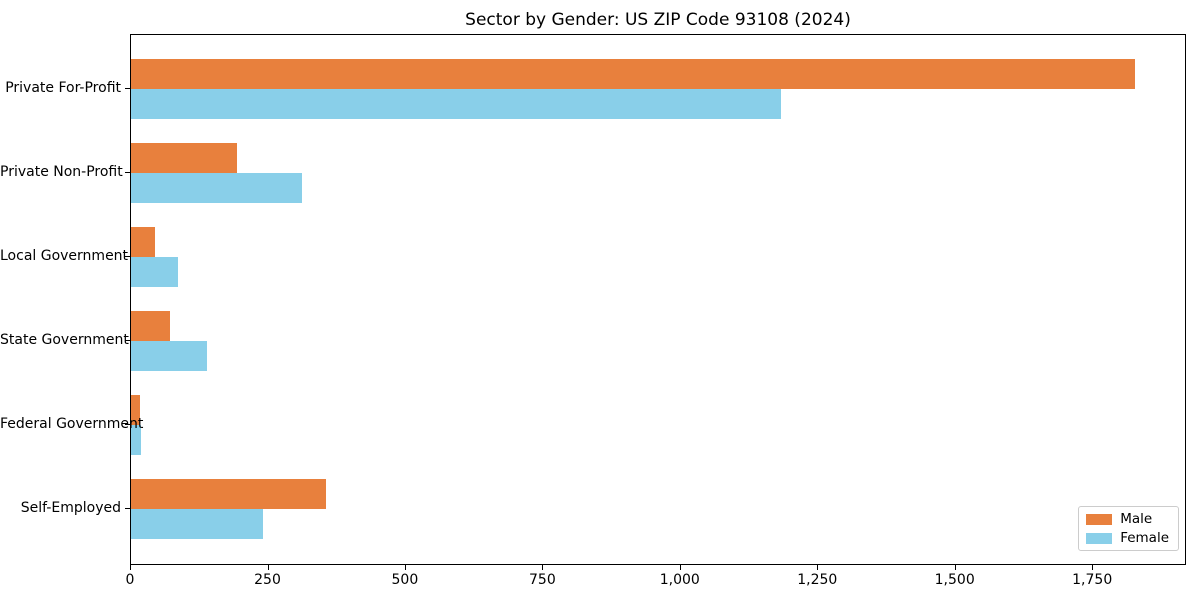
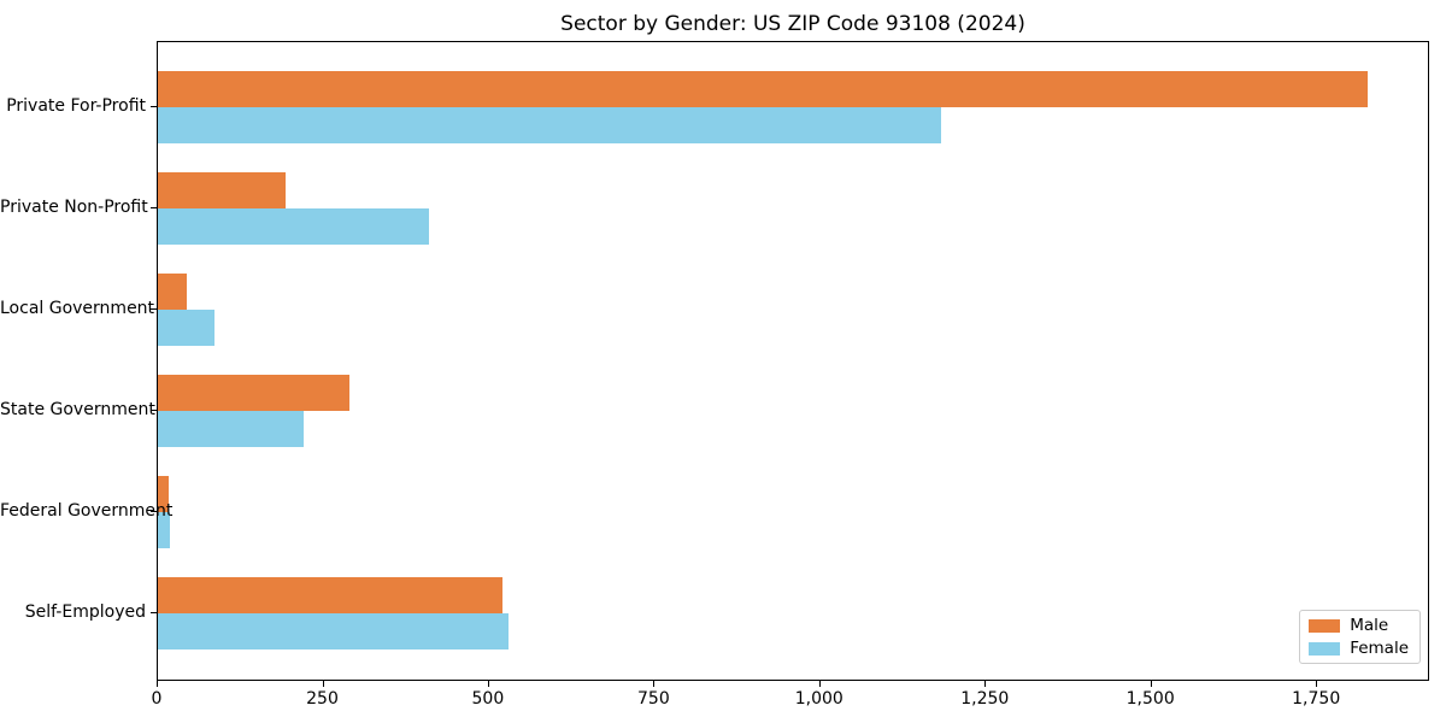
Female/Private Non-Profit: 310 -> 410
Male/State Government: 70 -> 290
Female/State Government: 140 -> 220
Male/Self-Employed: 350 -> 520
Female/Self-Employed: 240 -> 530
